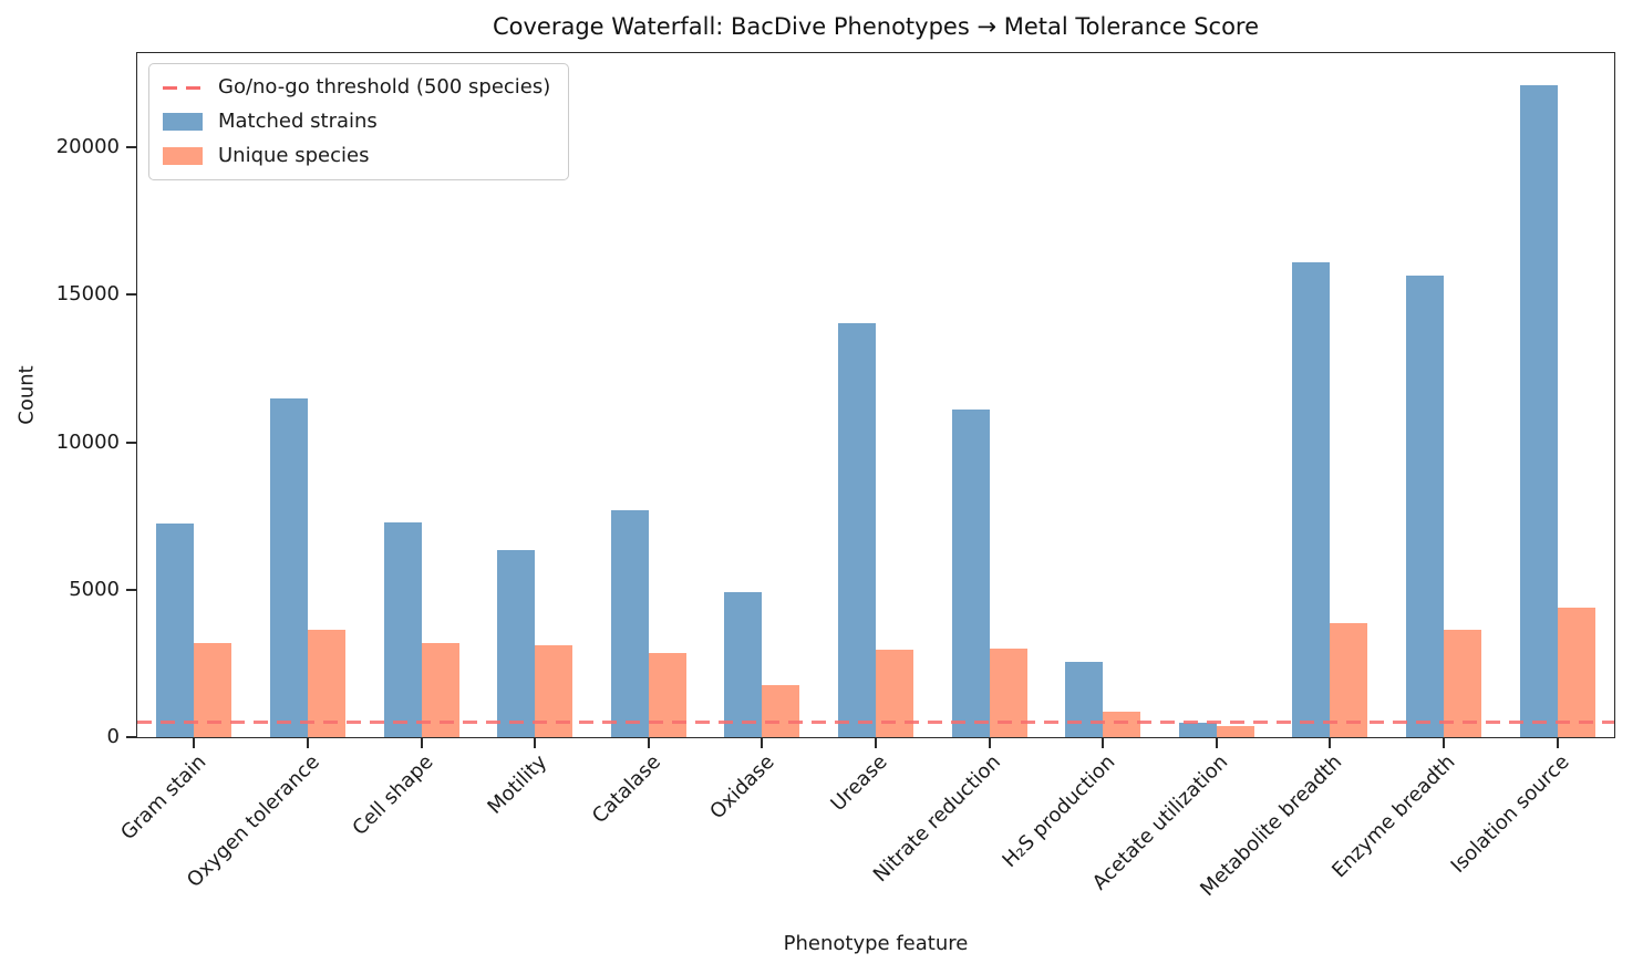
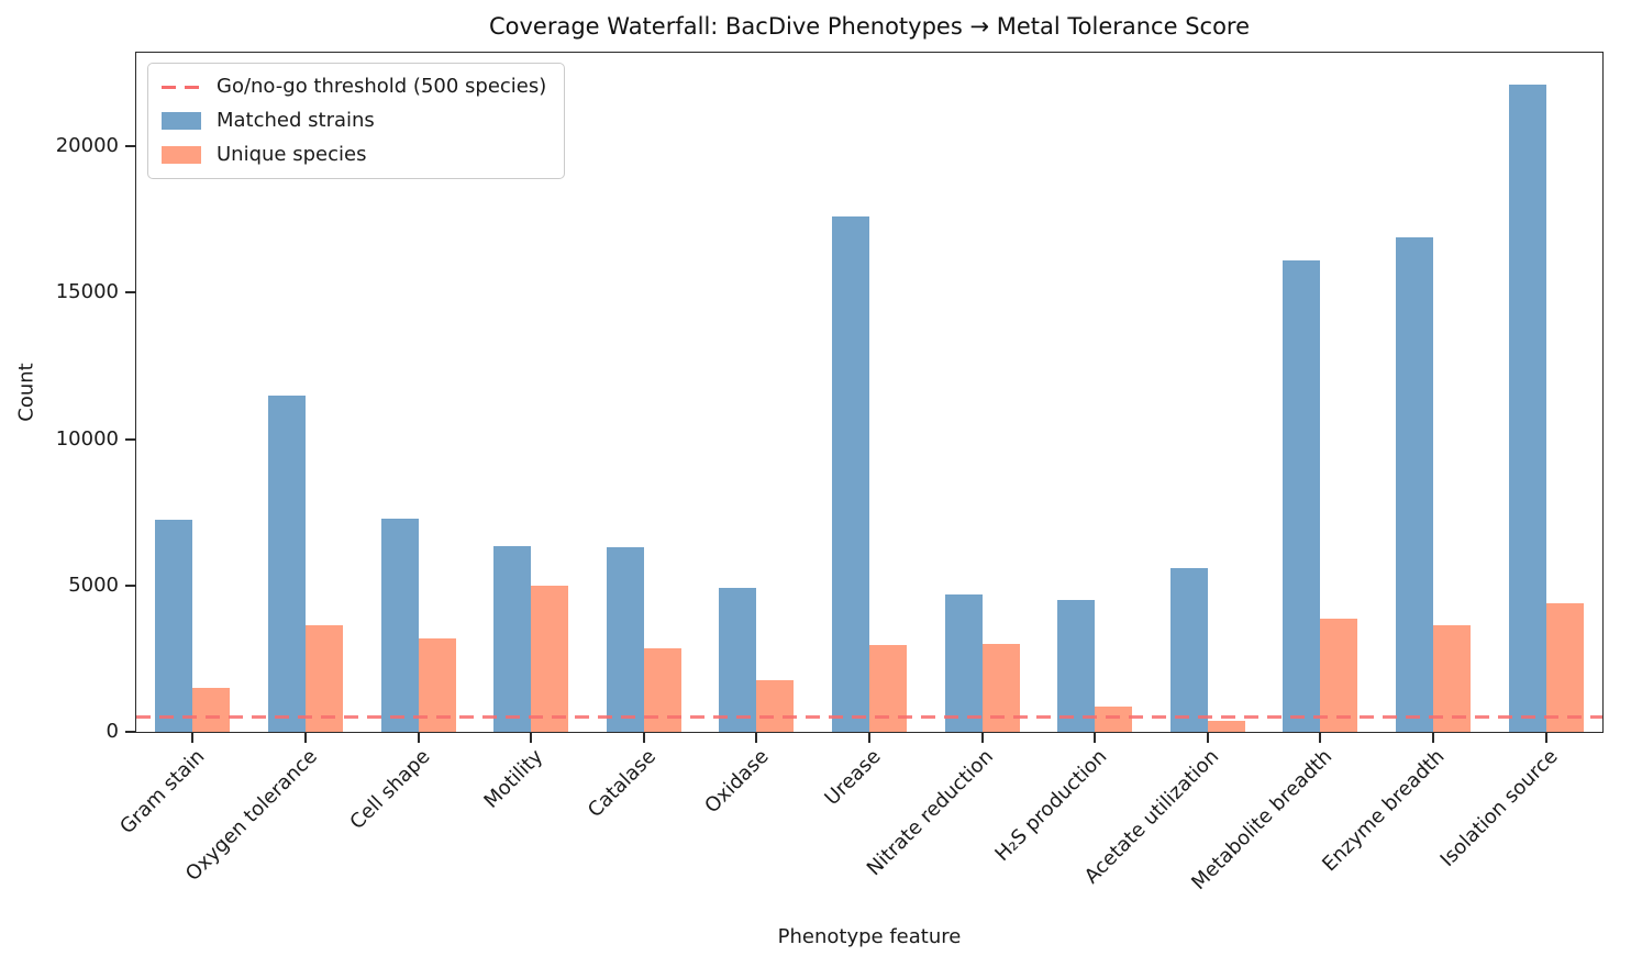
Unique species/Gram stain: 3200 -> 1500
Unique species/Motility: 3100 -> 5000
Matched strains/Catalase: 7700 -> 6300
Matched strains/Urease: 14000 -> 17600
Matched strains/Nitrate reduction: 11100 -> 4700
Matched strains/H₂S production: 2600 -> 4500
Matched strains/Acetate utilization: 500 -> 5600
Matched strains/Enzyme breadth: 15600 -> 16900
